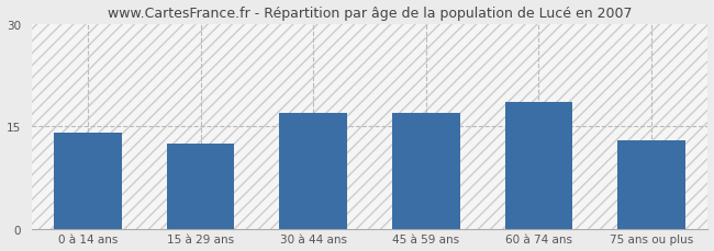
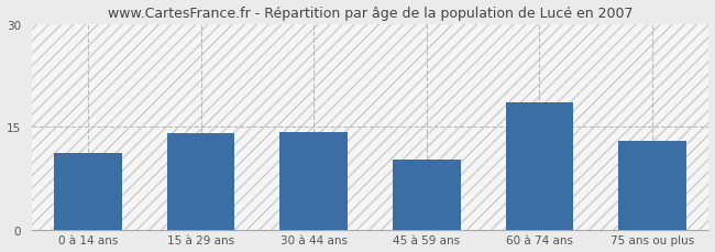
0 à 14 ans: 14.0 -> 11.2
15 à 29 ans: 12.5 -> 14.0
30 à 44 ans: 17.0 -> 14.2
45 à 59 ans: 17.0 -> 10.2
